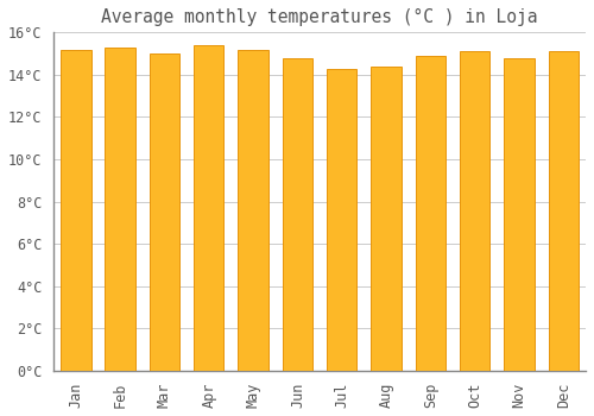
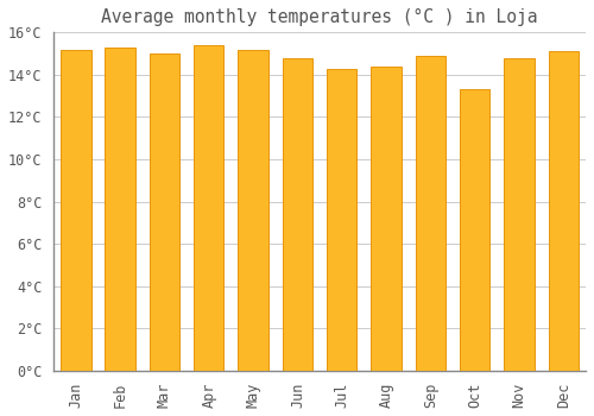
Oct: 15.1°C -> 13.3°C
